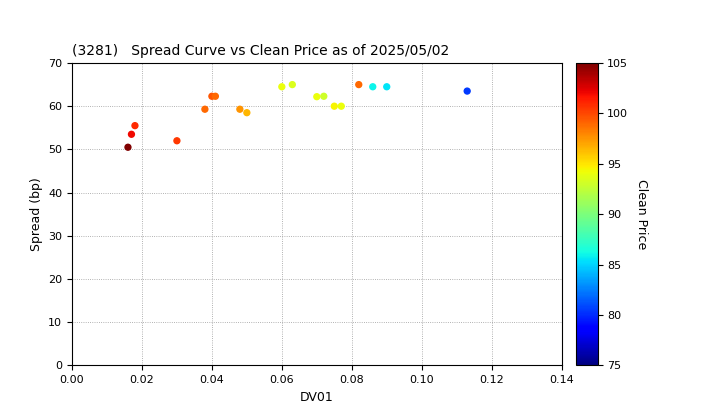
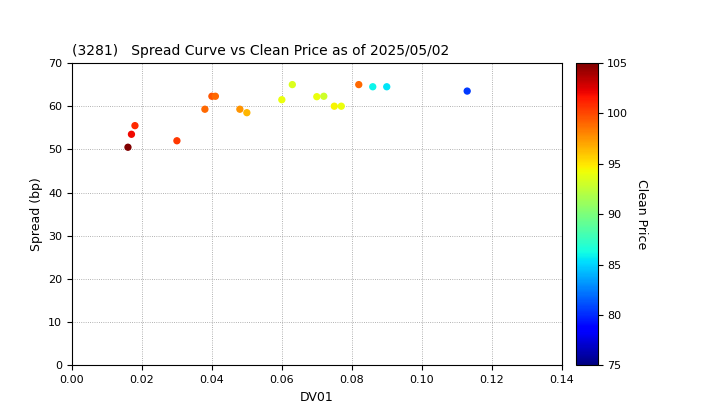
0.06: 64.5 -> 61.5
